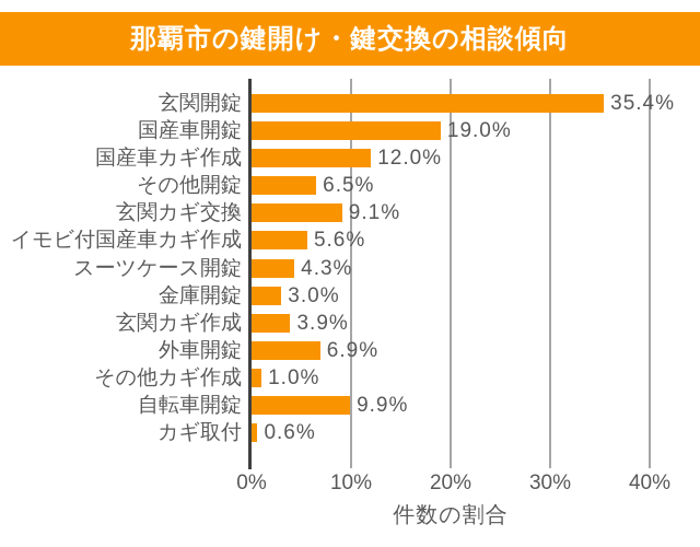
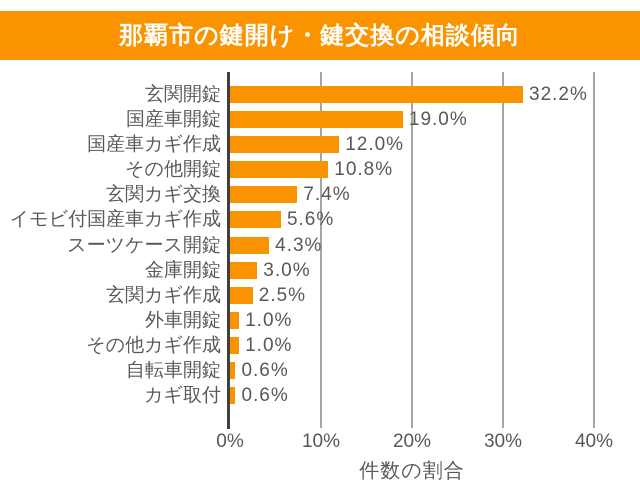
玄関開錠: 35.4% -> 32.2%
その他開錠: 6.5% -> 10.8%
玄関カギ交換: 9.1% -> 7.4%
玄関カギ作成: 3.9% -> 2.5%
外車開錠: 6.9% -> 1.0%
自転車開錠: 9.9% -> 0.6%
